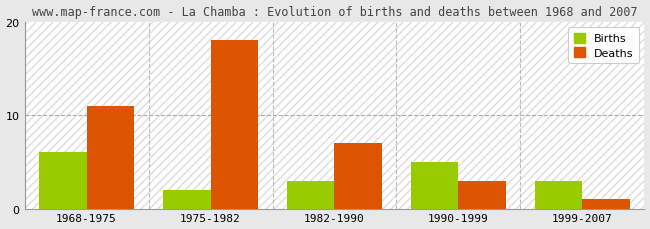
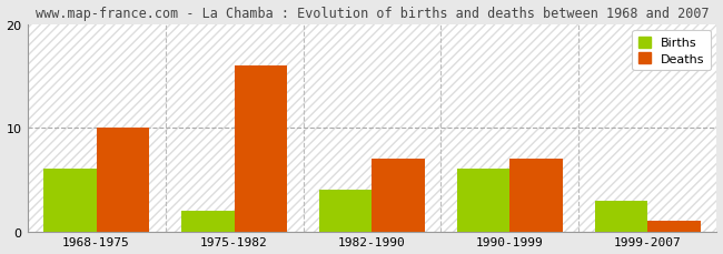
Deaths/1968-1975: 11 -> 10
Deaths/1975-1982: 18 -> 16
Births/1982-1990: 3 -> 4
Births/1990-1999: 5 -> 6
Deaths/1990-1999: 3 -> 7
